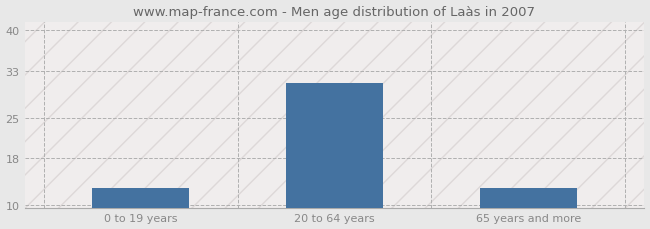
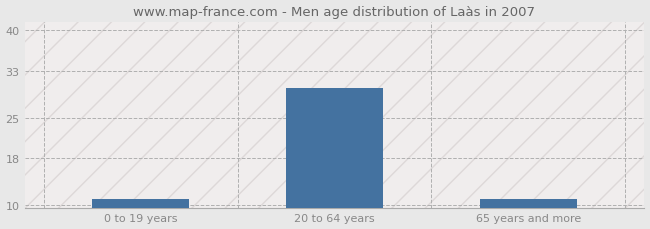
0 to 19 years: 13 -> 11
20 to 64 years: 31 -> 30
65 years and more: 13 -> 11
